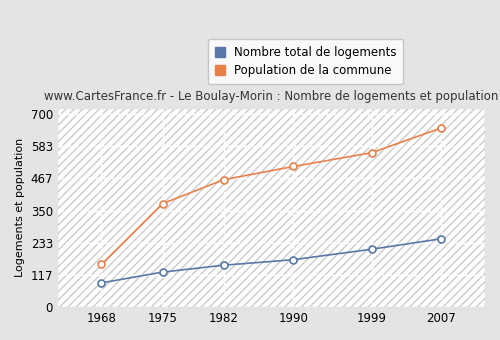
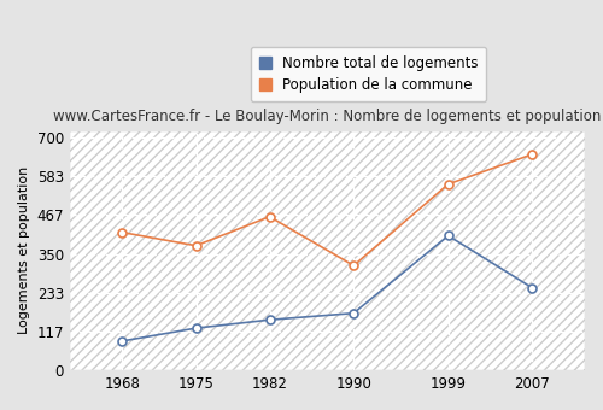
Population de la commune/1968: 155 -> 415
Population de la commune/1990: 510 -> 315
Nombre total de logements/1999: 210 -> 405
